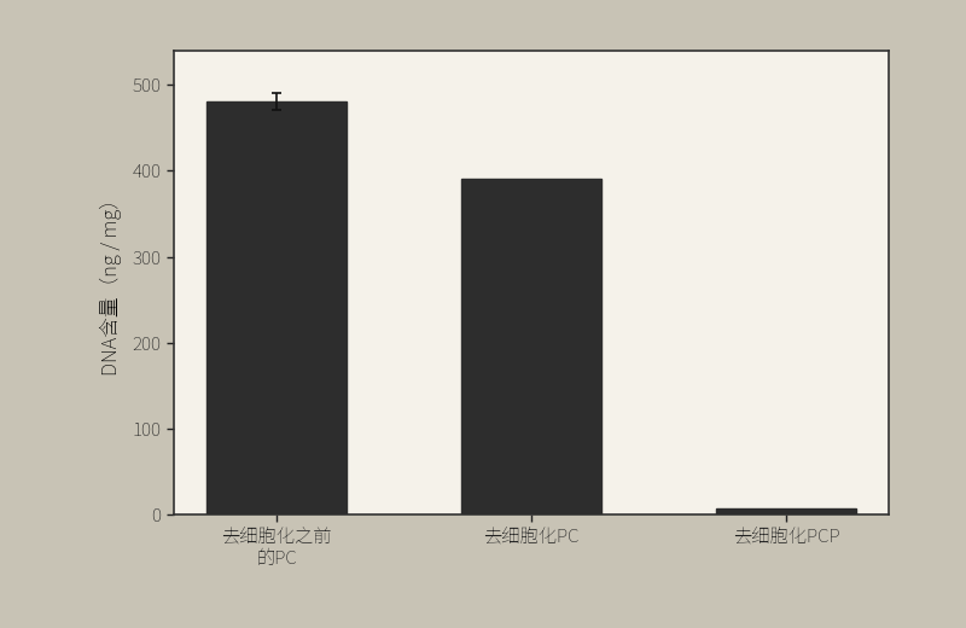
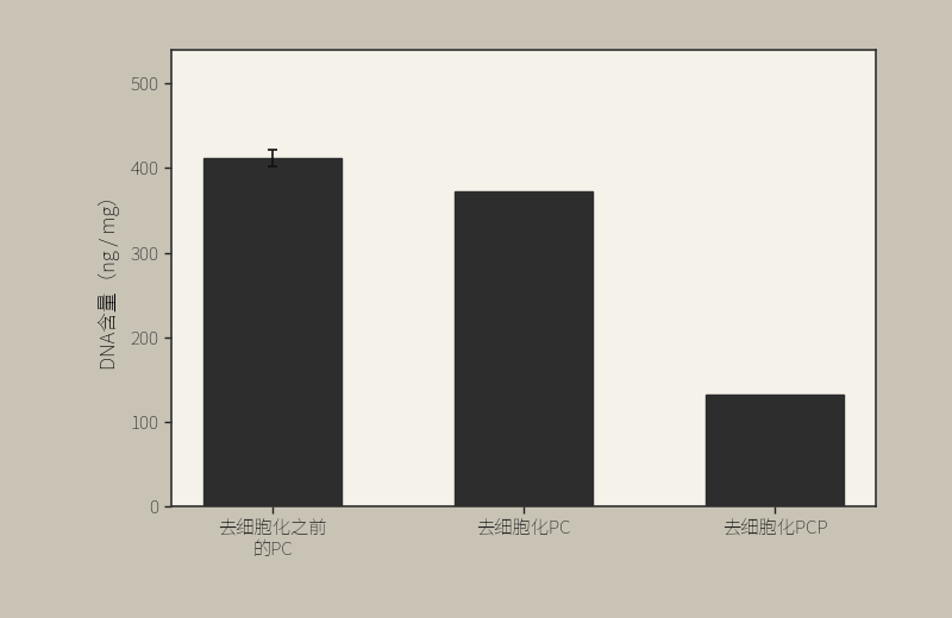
去细胞化之前 的PC: 480 -> 412
去细胞化PC: 390 -> 372
去细胞化PCP: 8 -> 132
